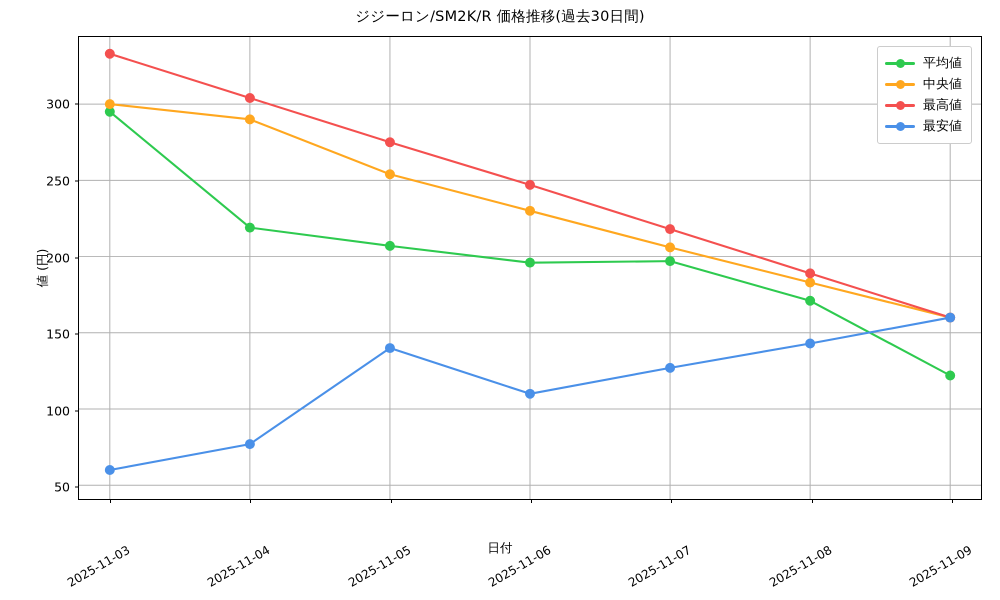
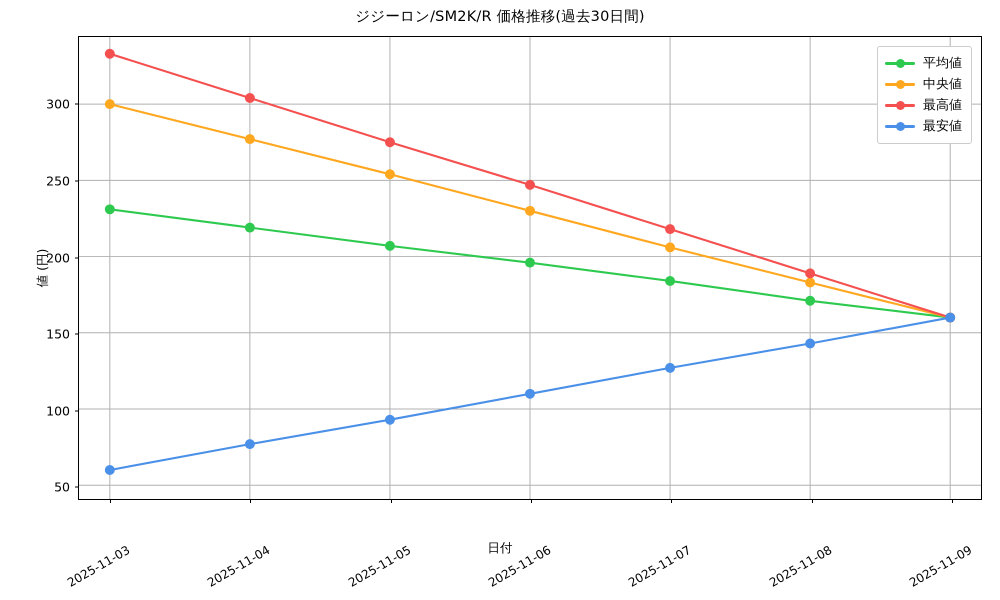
平均値/2025-11-03: 295 -> 231
中央値/2025-11-04: 290 -> 277
最安値/2025-11-05: 140 -> 93
平均値/2025-11-07: 197 -> 184
平均値/2025-11-09: 122 -> 160
